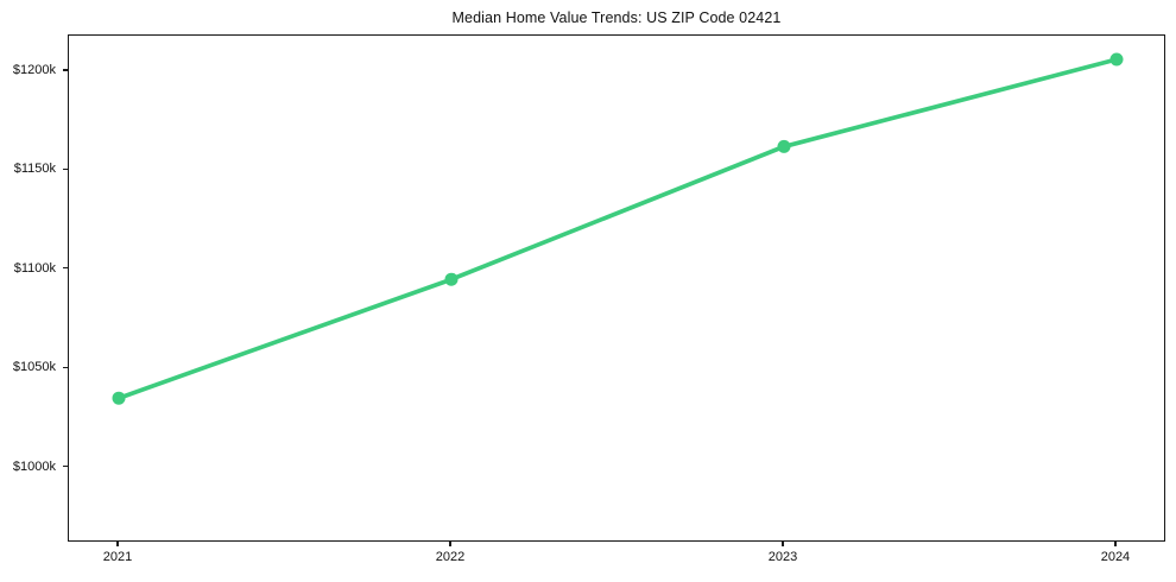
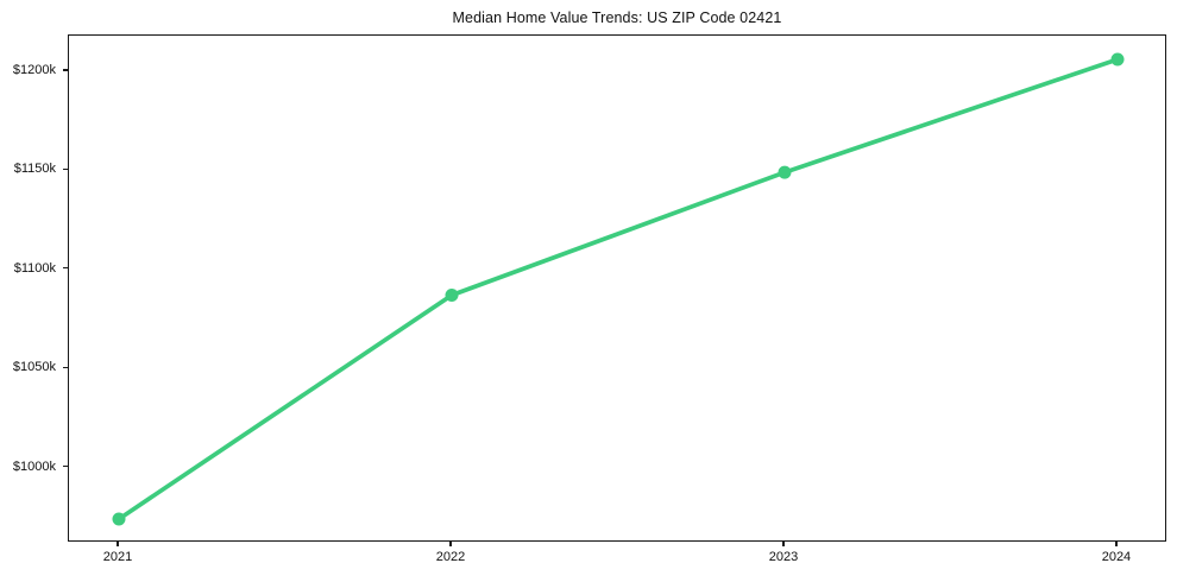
2021: $1035k -> $974k
2022: $1095k -> $1087k
2023: $1162k -> $1149k
